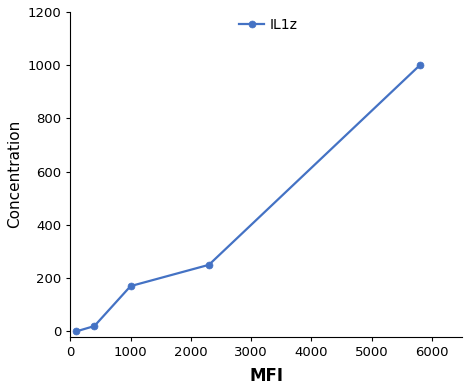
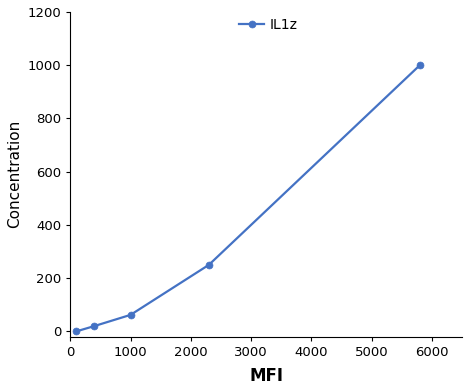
1000: 170 -> 62
